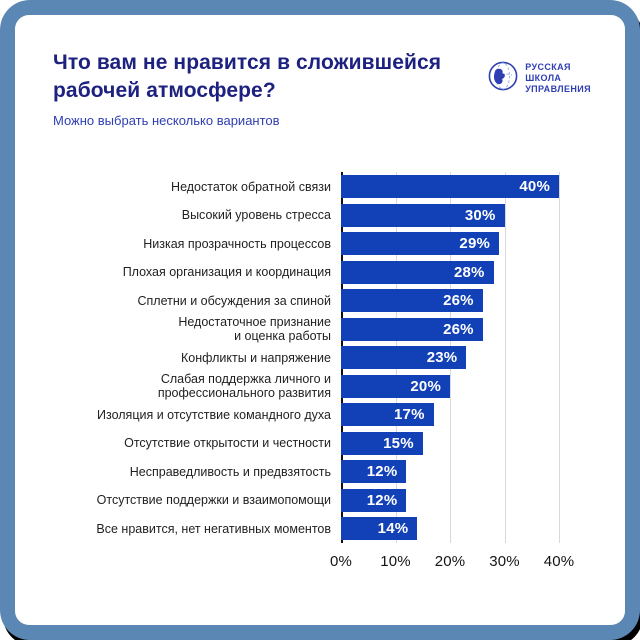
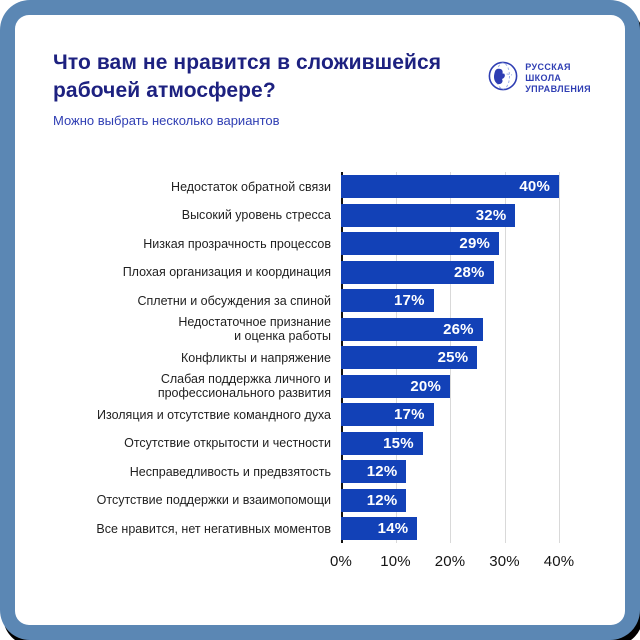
Высокий уровень стресса: 30% -> 32%
Сплетни и обсуждения за спиной: 26% -> 17%
Конфликты и напряжение: 23% -> 25%
